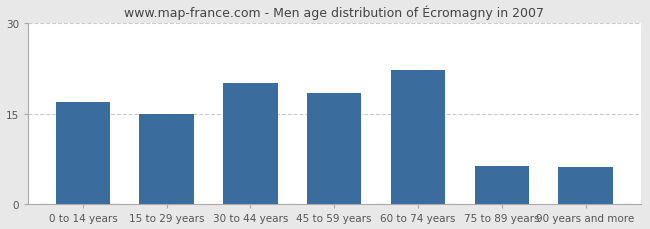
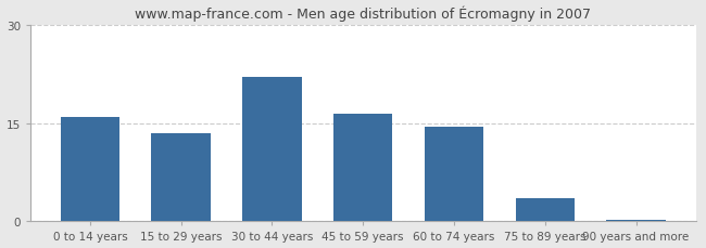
0 to 14 years: 17.0 -> 16.0
15 to 29 years: 15.0 -> 13.5
30 to 44 years: 20.0 -> 22.0
45 to 59 years: 18.4 -> 16.5
60 to 74 years: 22.2 -> 14.5
75 to 89 years: 6.4 -> 3.5
90 years and more: 6.2 -> 0.3
